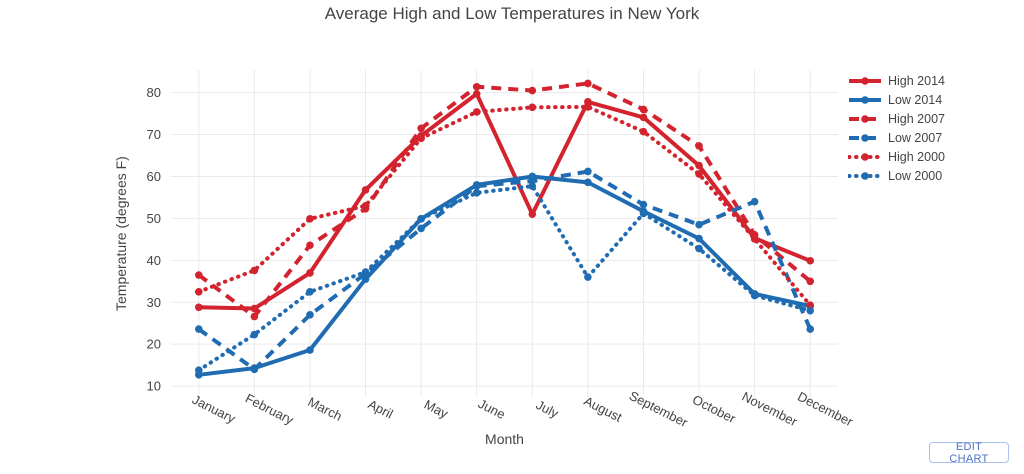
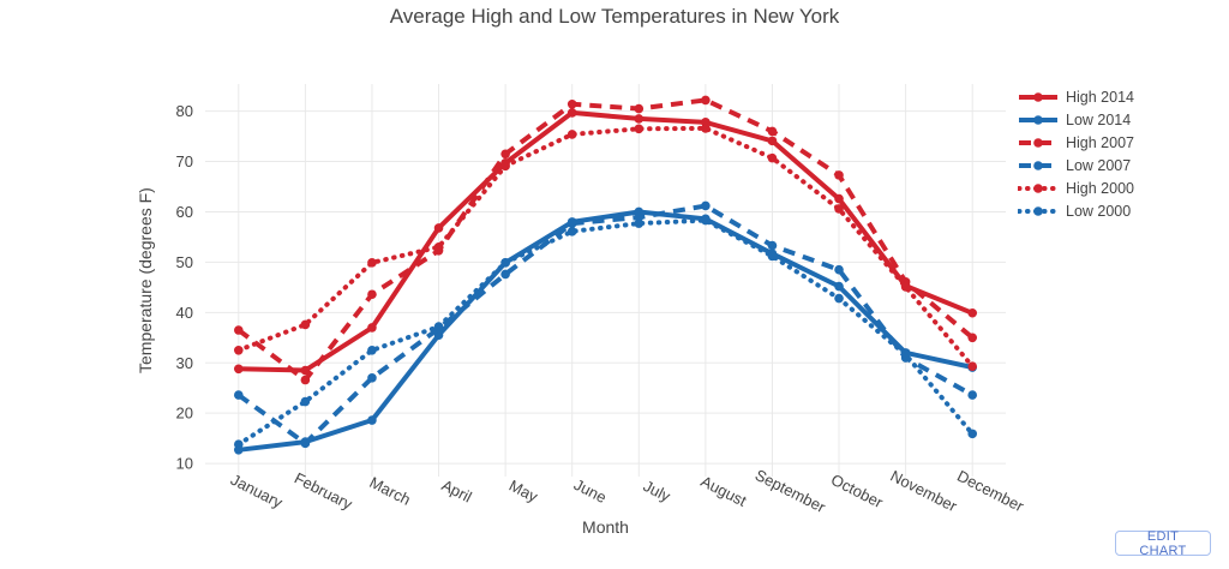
High 2014/July: 51 -> 78
Low 2000/August: 36 -> 58
Low 2007/November: 54 -> 31
Low 2000/December: 28 -> 16
